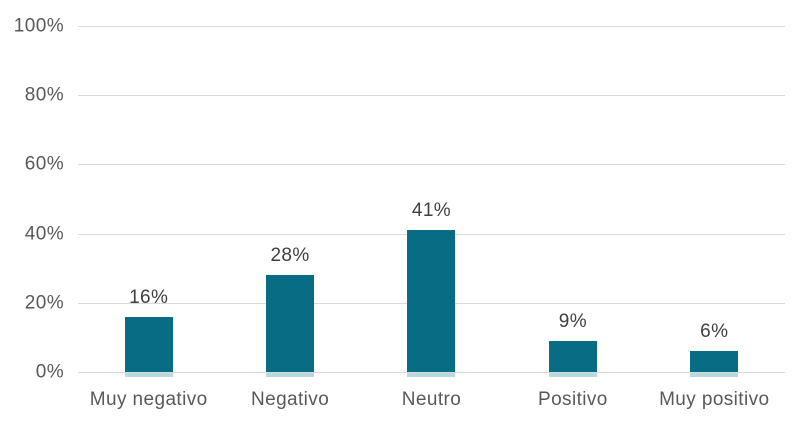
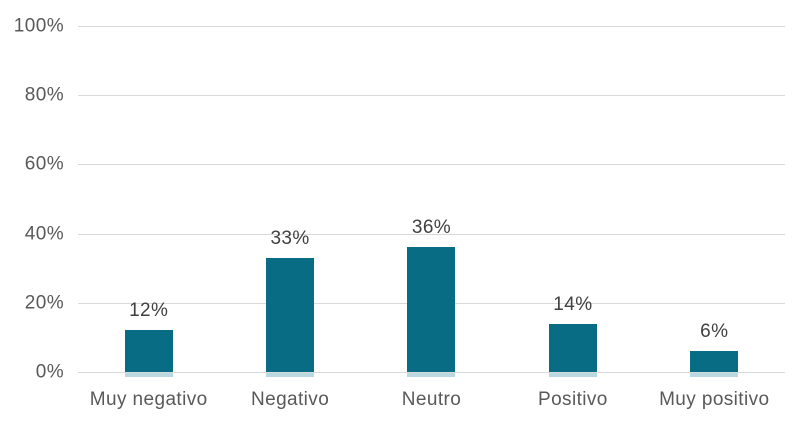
Muy negativo: 16% -> 12%
Negativo: 28% -> 33%
Neutro: 41% -> 36%
Positivo: 9% -> 14%
